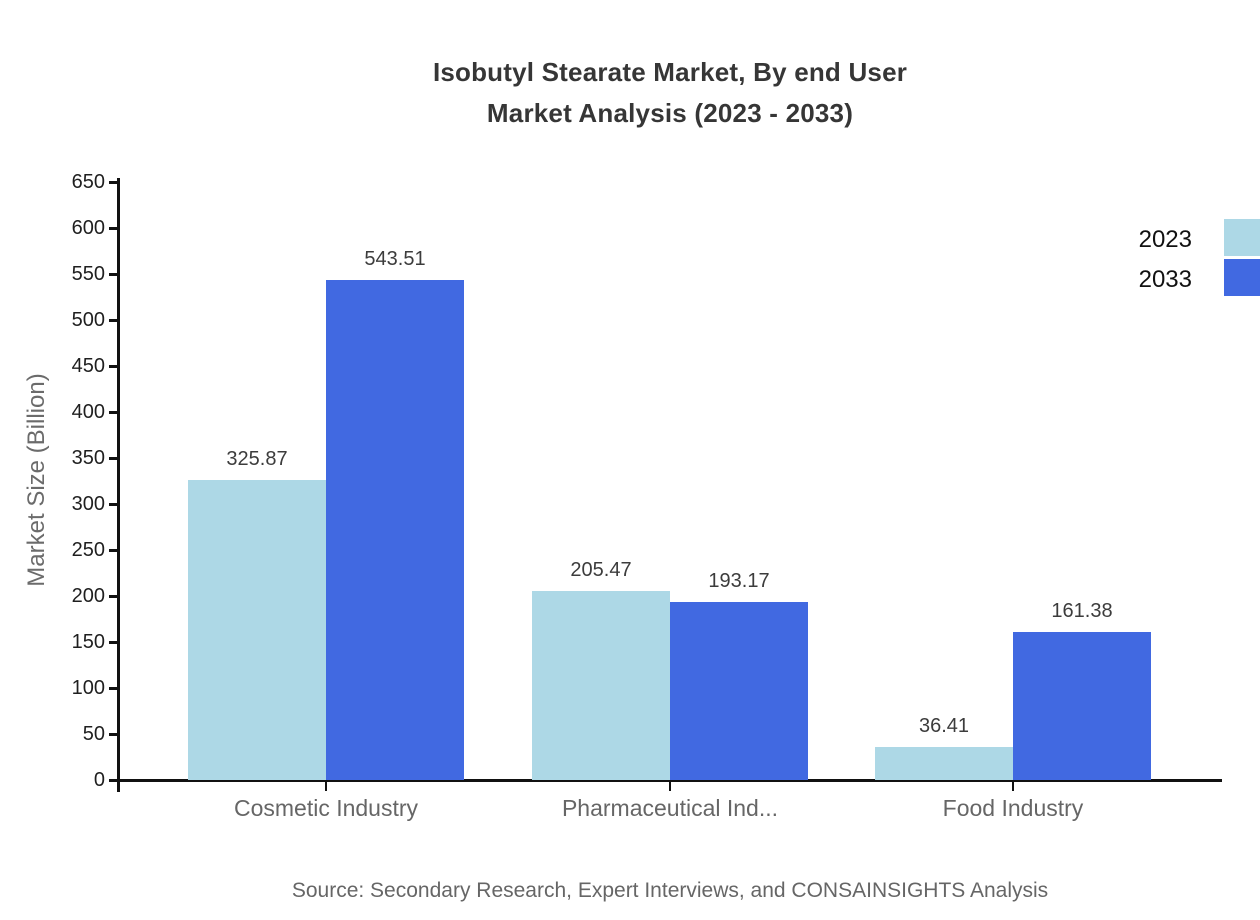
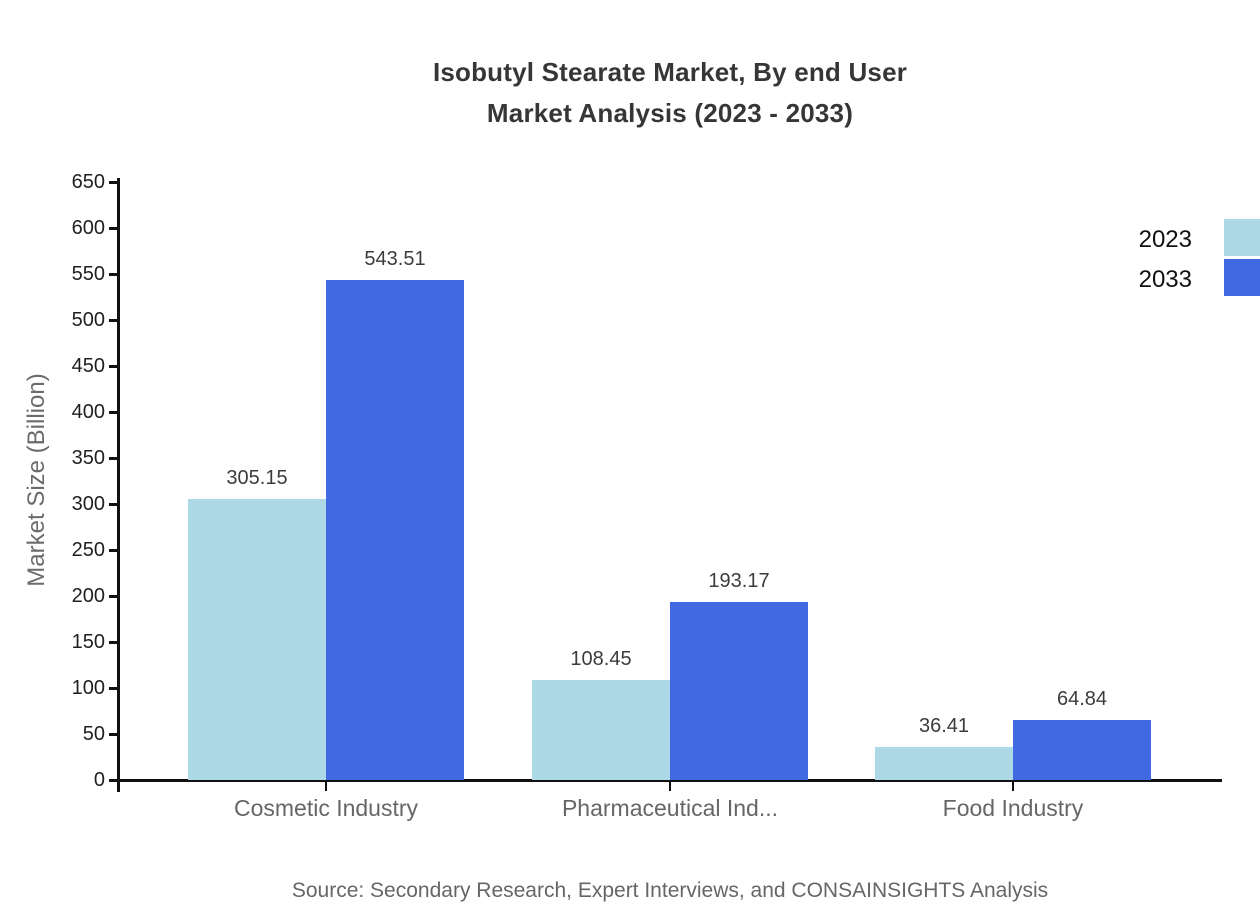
2023/Cosmetic Industry: 325.87 -> 305.15
2023/Pharmaceutical Ind...: 205.47 -> 108.45
2033/Food Industry: 161.38 -> 64.84
